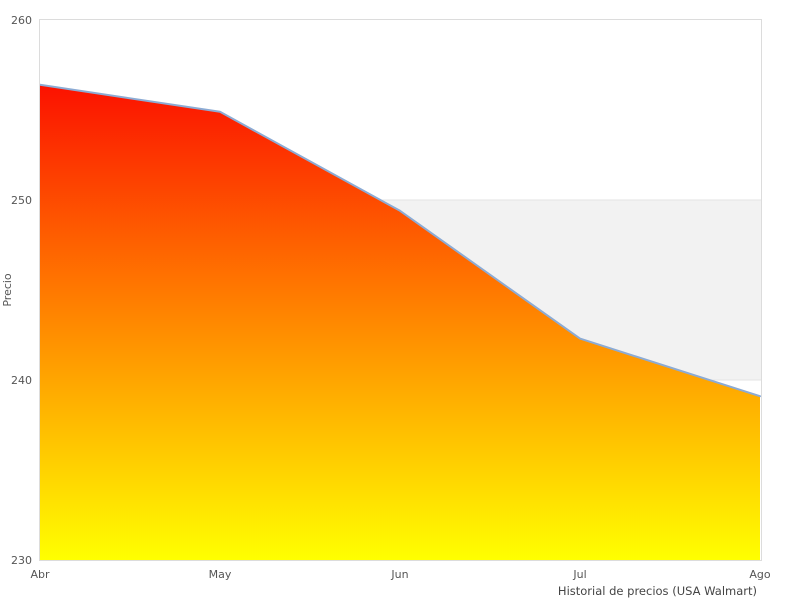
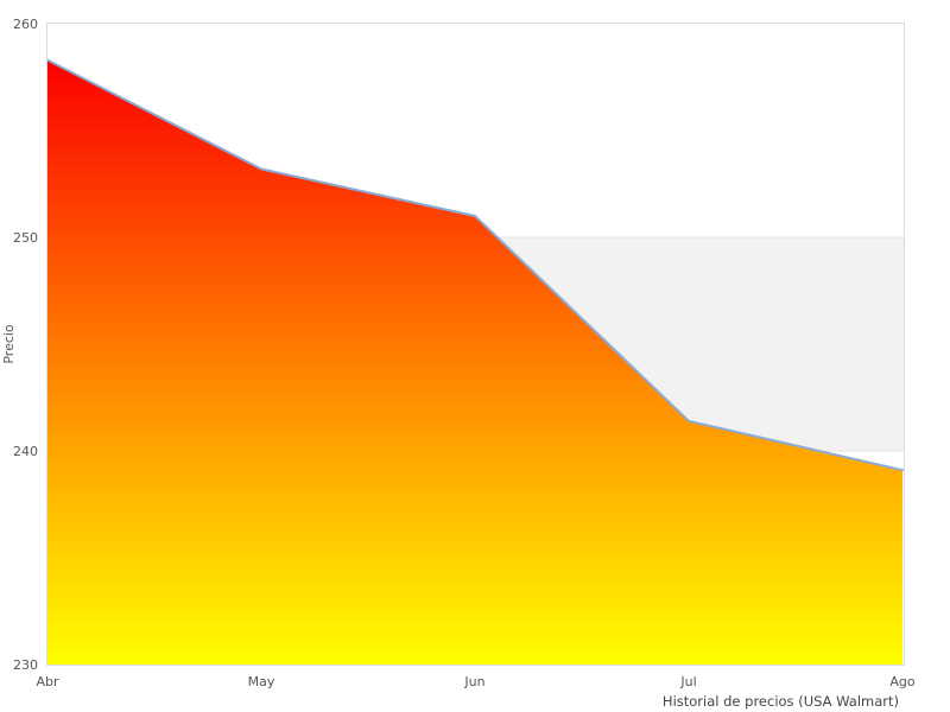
Abr: 256.4 -> 258.3
May: 254.9 -> 253.2
Jun: 249.4 -> 251.0
Jul: 242.3 -> 241.4
